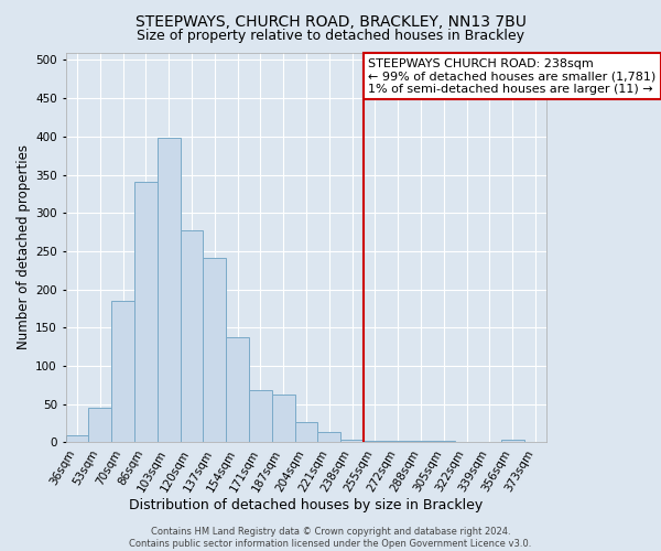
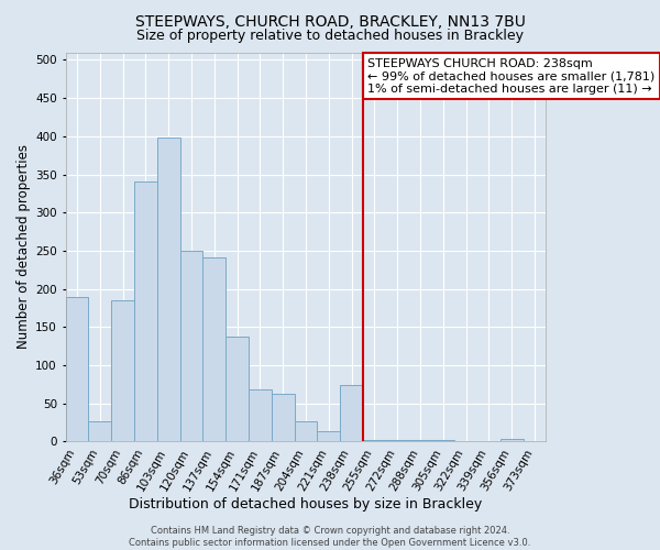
36sqm: 10 -> 190
53sqm: 46 -> 26
120sqm: 277 -> 250
238sqm: 4 -> 74
